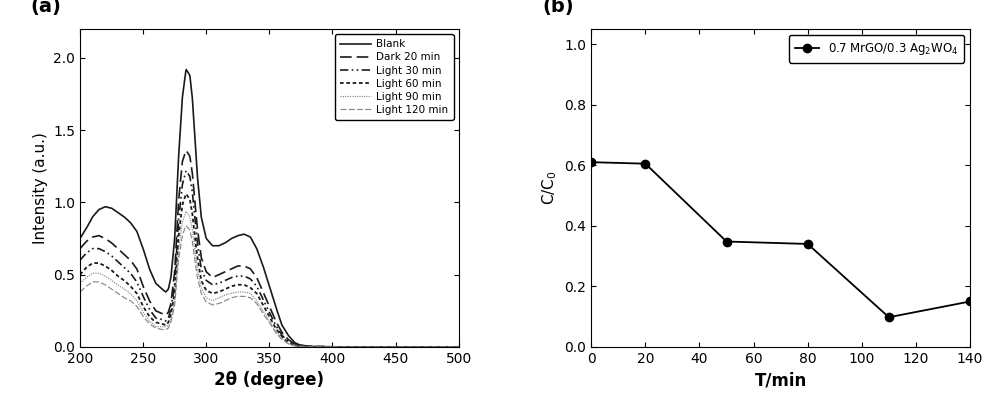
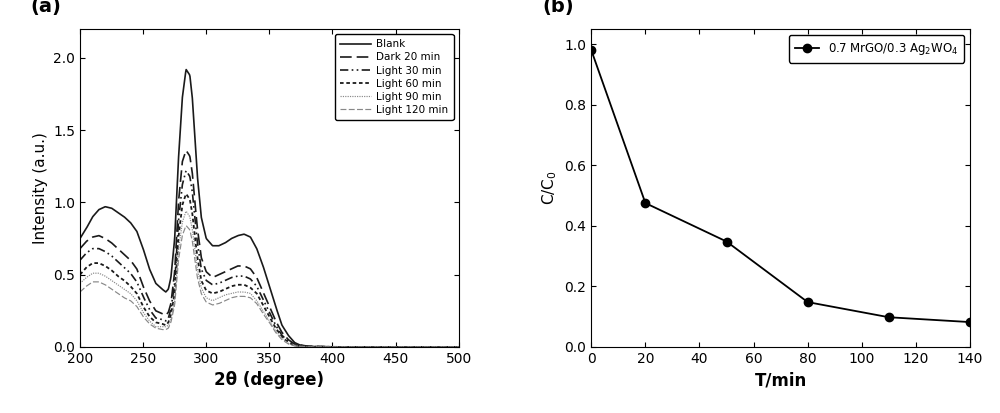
0: 0.610 -> 0.980
20: 0.605 -> 0.475
80: 0.340 -> 0.148
140: 0.150 -> 0.082
